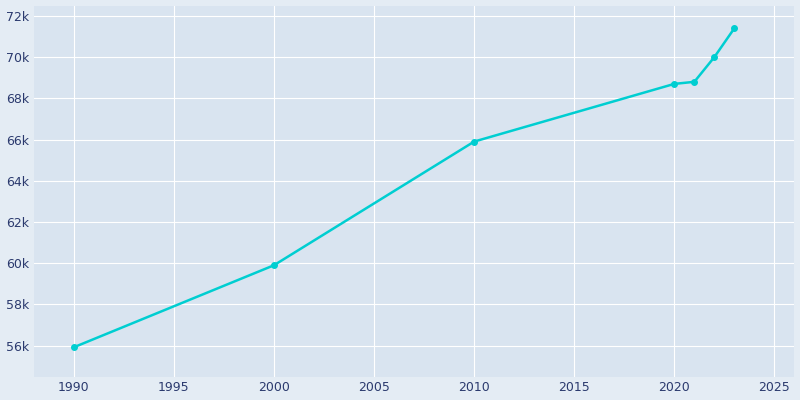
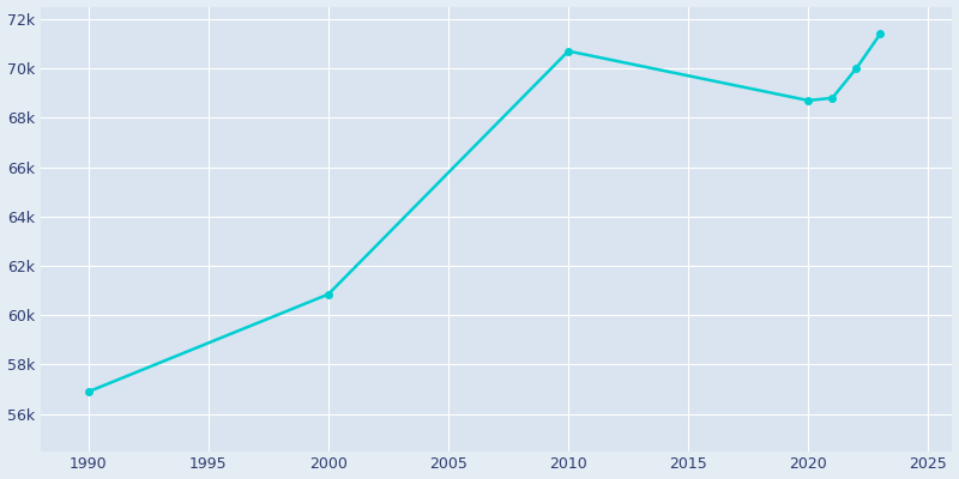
1990: 55.92k -> 56.90k
2000: 59.90k -> 60.85k
2010: 65.90k -> 70.70k
